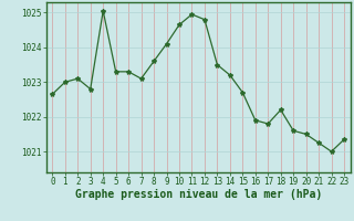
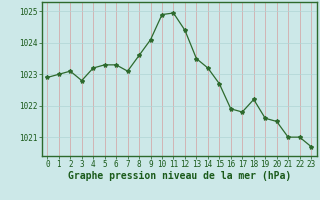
0: 1022.65 -> 1022.90
4: 1025.05 -> 1023.20
10: 1024.65 -> 1024.90
12: 1024.80 -> 1024.40
21: 1021.25 -> 1021.00
23: 1021.35 -> 1020.70
